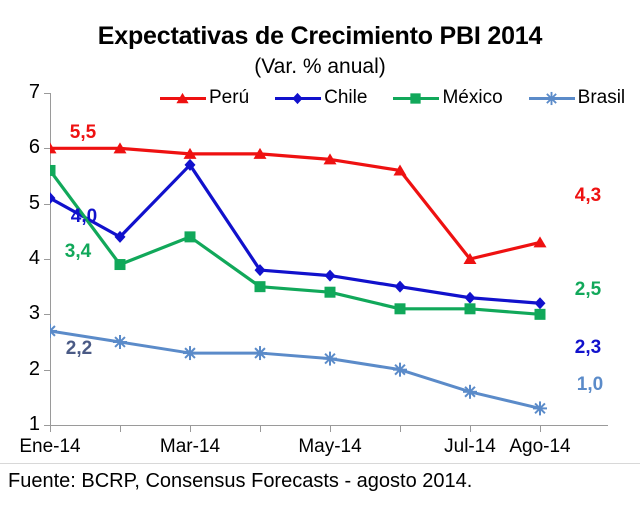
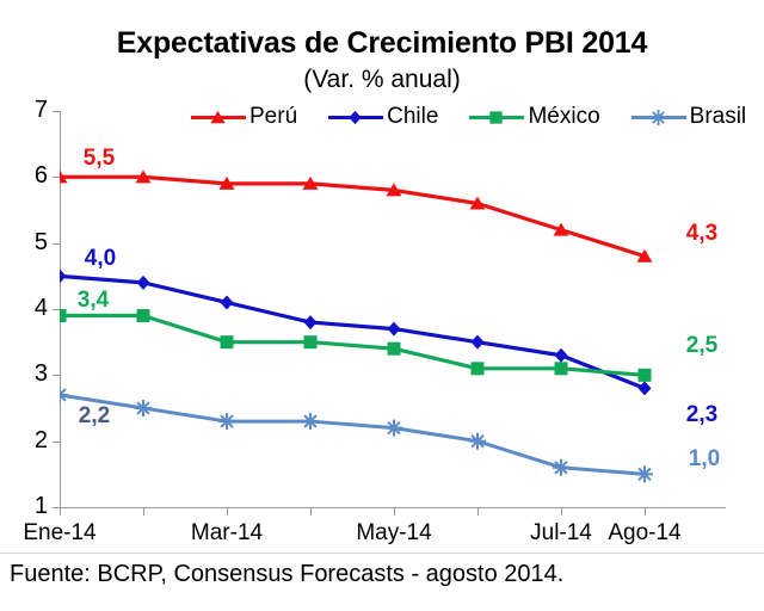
Chile/Ene-14: 5.1 -> 4.5
México/Ene-14: 5.6 -> 3.9
Chile/Mar-14: 5.7 -> 4.1
México/Mar-14: 4.4 -> 3.5
Perú/Jul-14: 4.0 -> 5.2
Perú/Ago-14: 4.3 -> 4.8
Chile/Ago-14: 3.2 -> 2.8
Brasil/Ago-14: 1.3 -> 1.5
